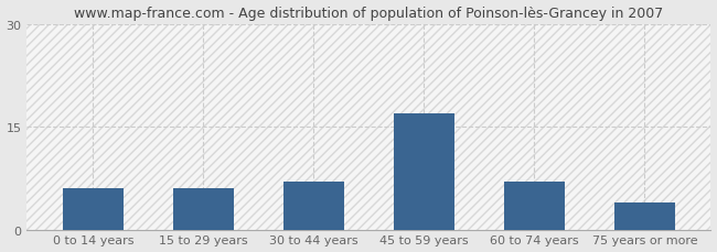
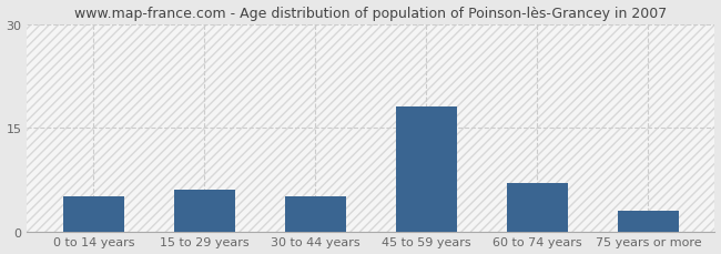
0 to 14 years: 6 -> 5
30 to 44 years: 7 -> 5
45 to 59 years: 17 -> 18
75 years or more: 4 -> 3
